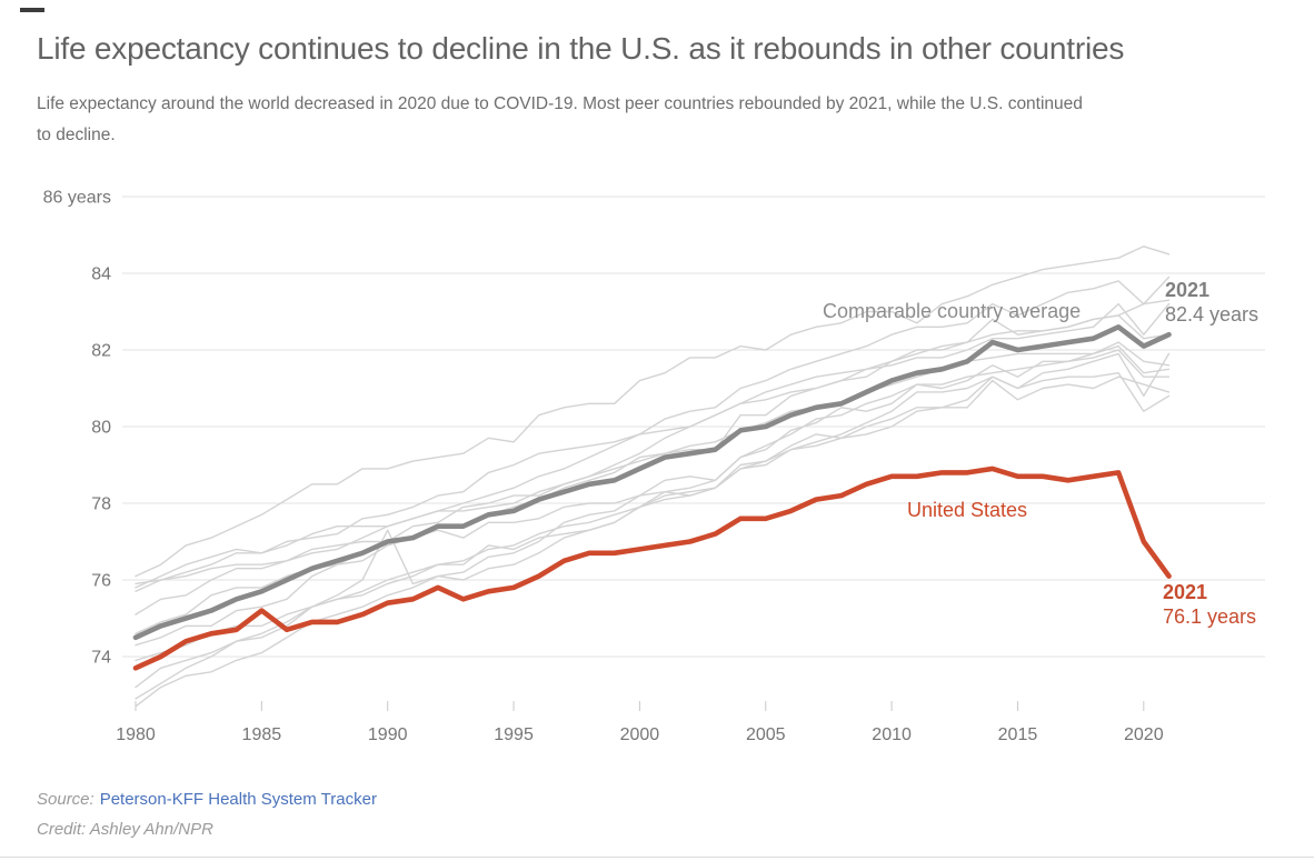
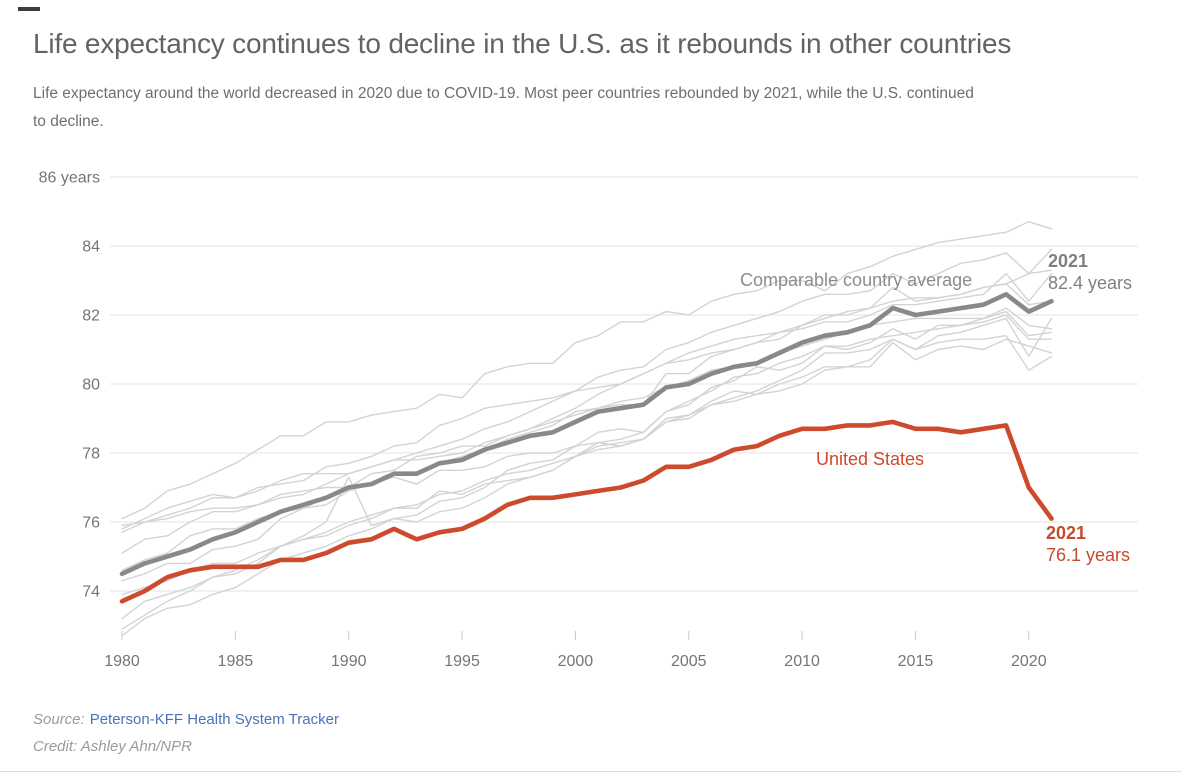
United States/1985: 75.2 -> 74.7
